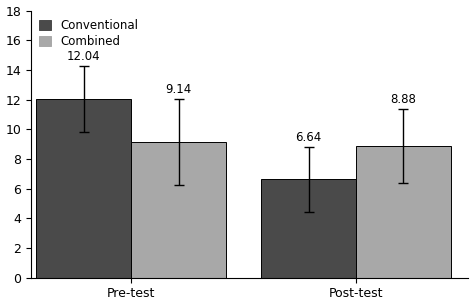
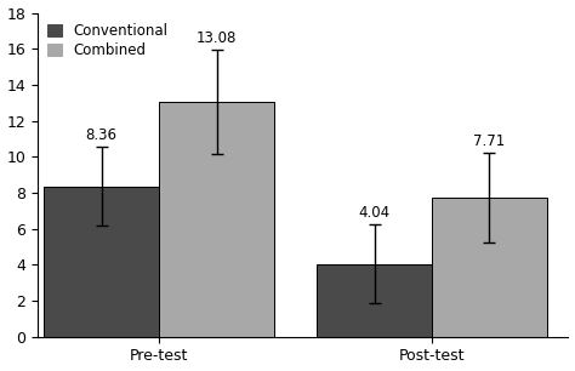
Conventional/Pre-test: 12.04 -> 8.36
Combined/Pre-test: 9.14 -> 13.08
Conventional/Post-test: 6.64 -> 4.04
Combined/Post-test: 8.88 -> 7.71
